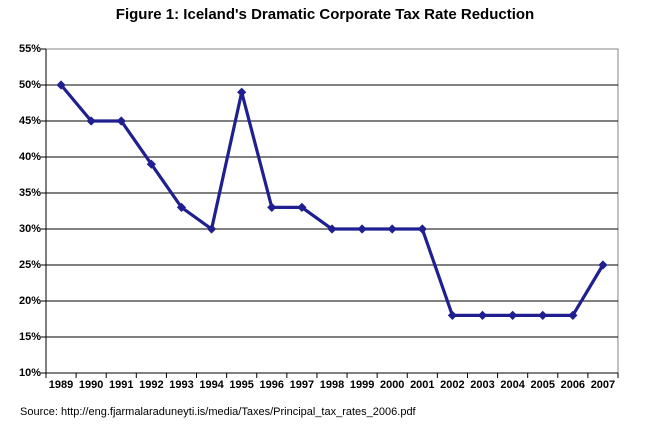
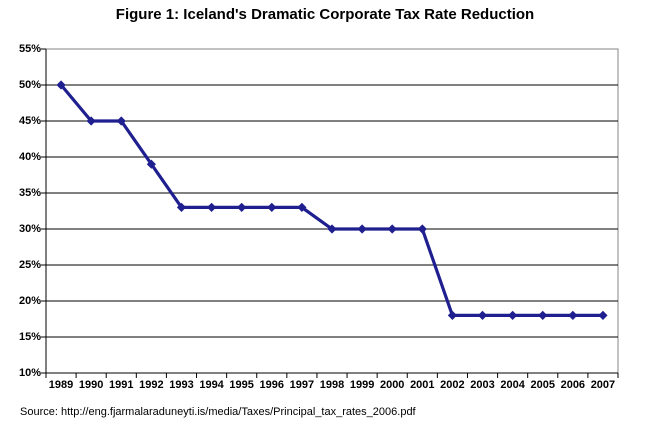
1994: 30% -> 33%
1995: 49% -> 33%
2007: 25% -> 18%
